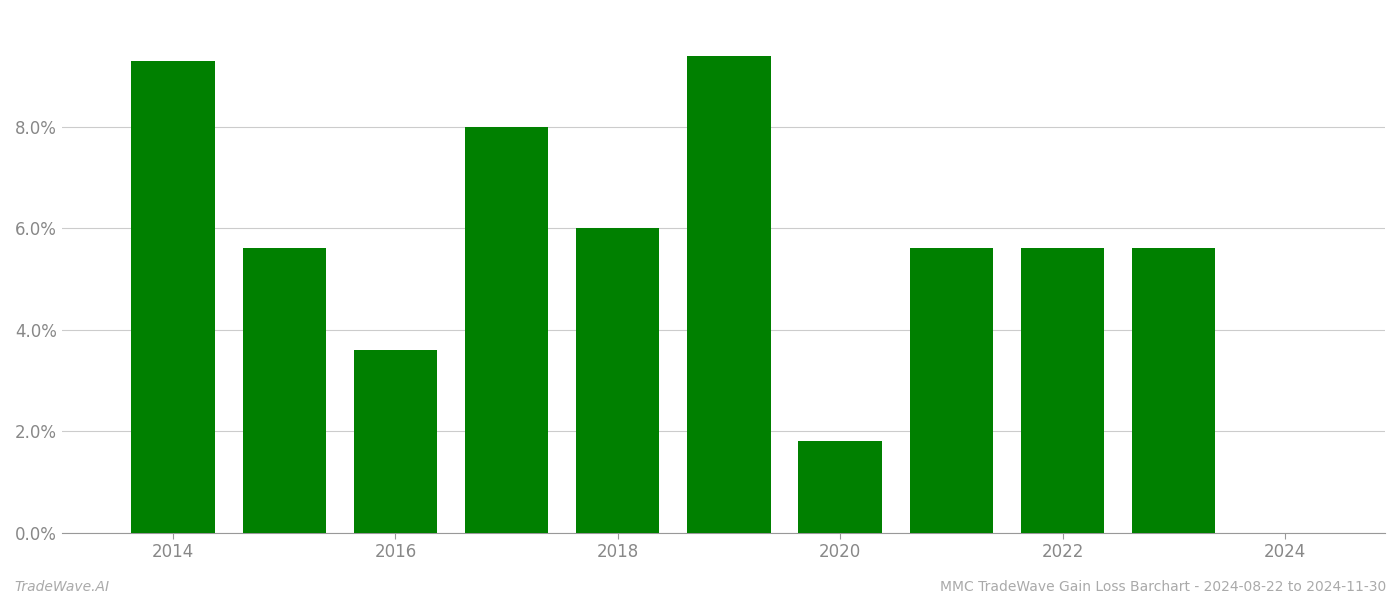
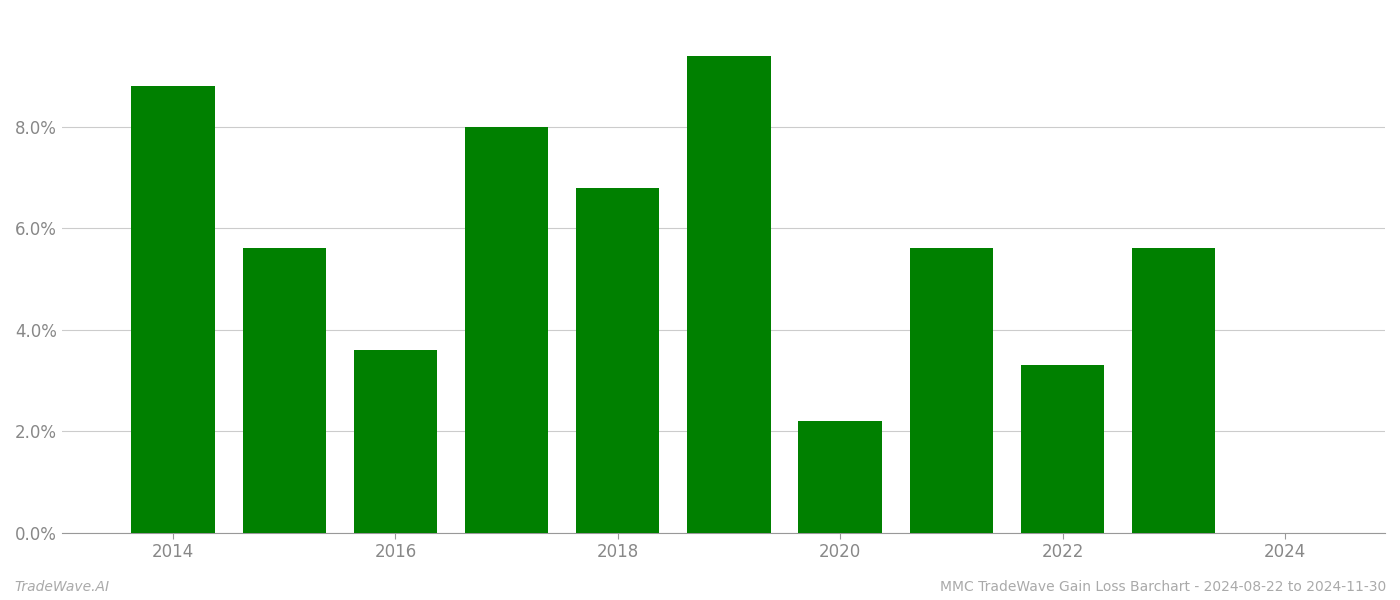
2014: 9.3% -> 8.8%
2018: 6.0% -> 6.8%
2020: 1.8% -> 2.2%
2022: 5.6% -> 3.3%
